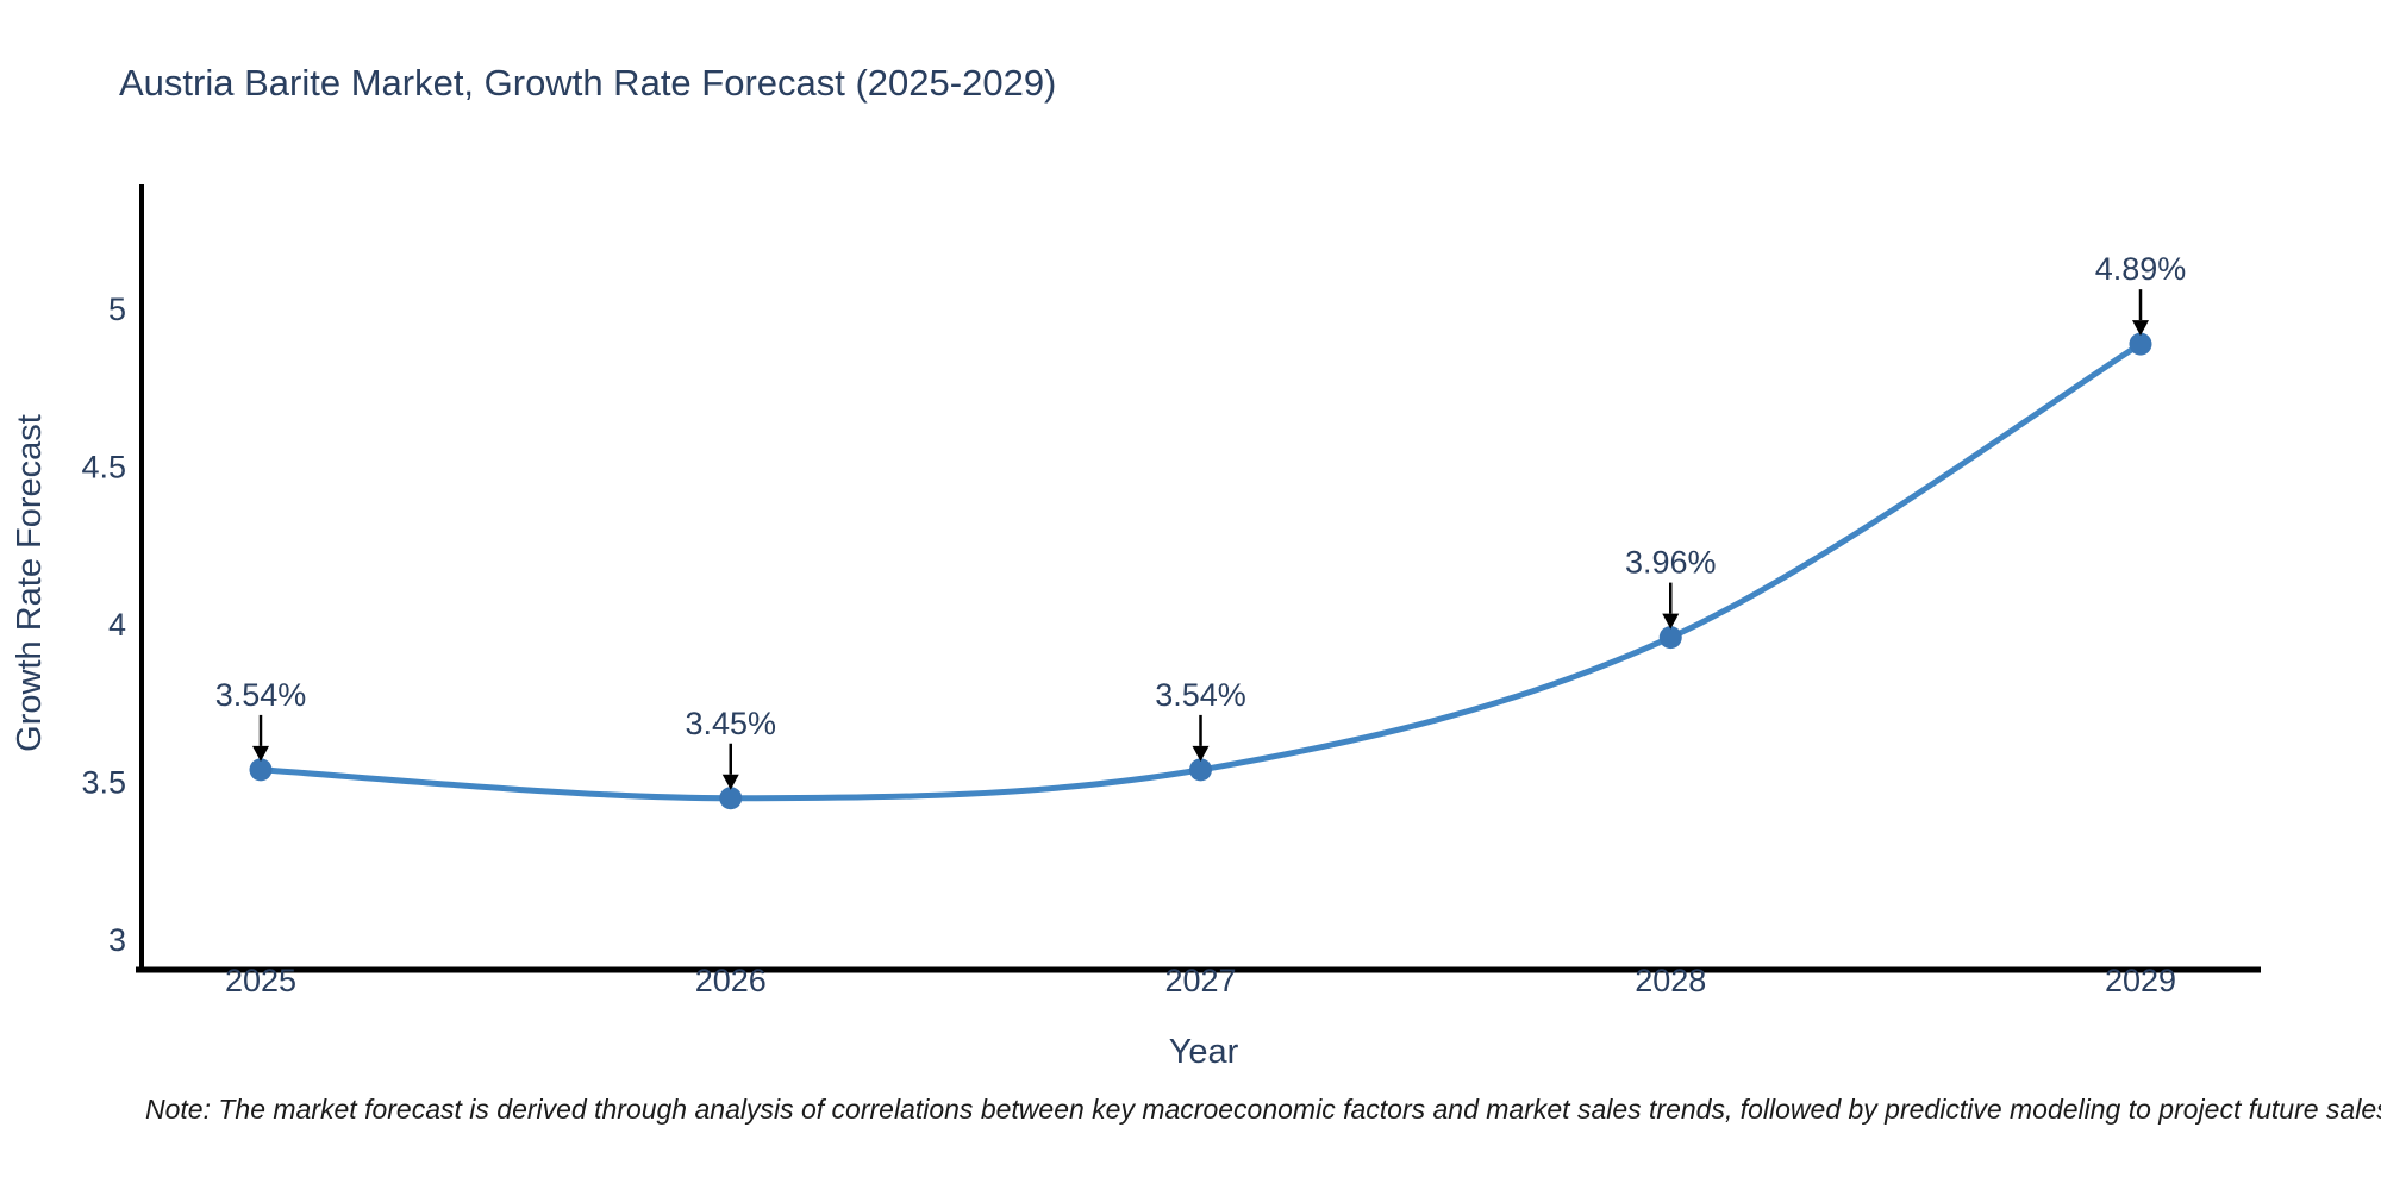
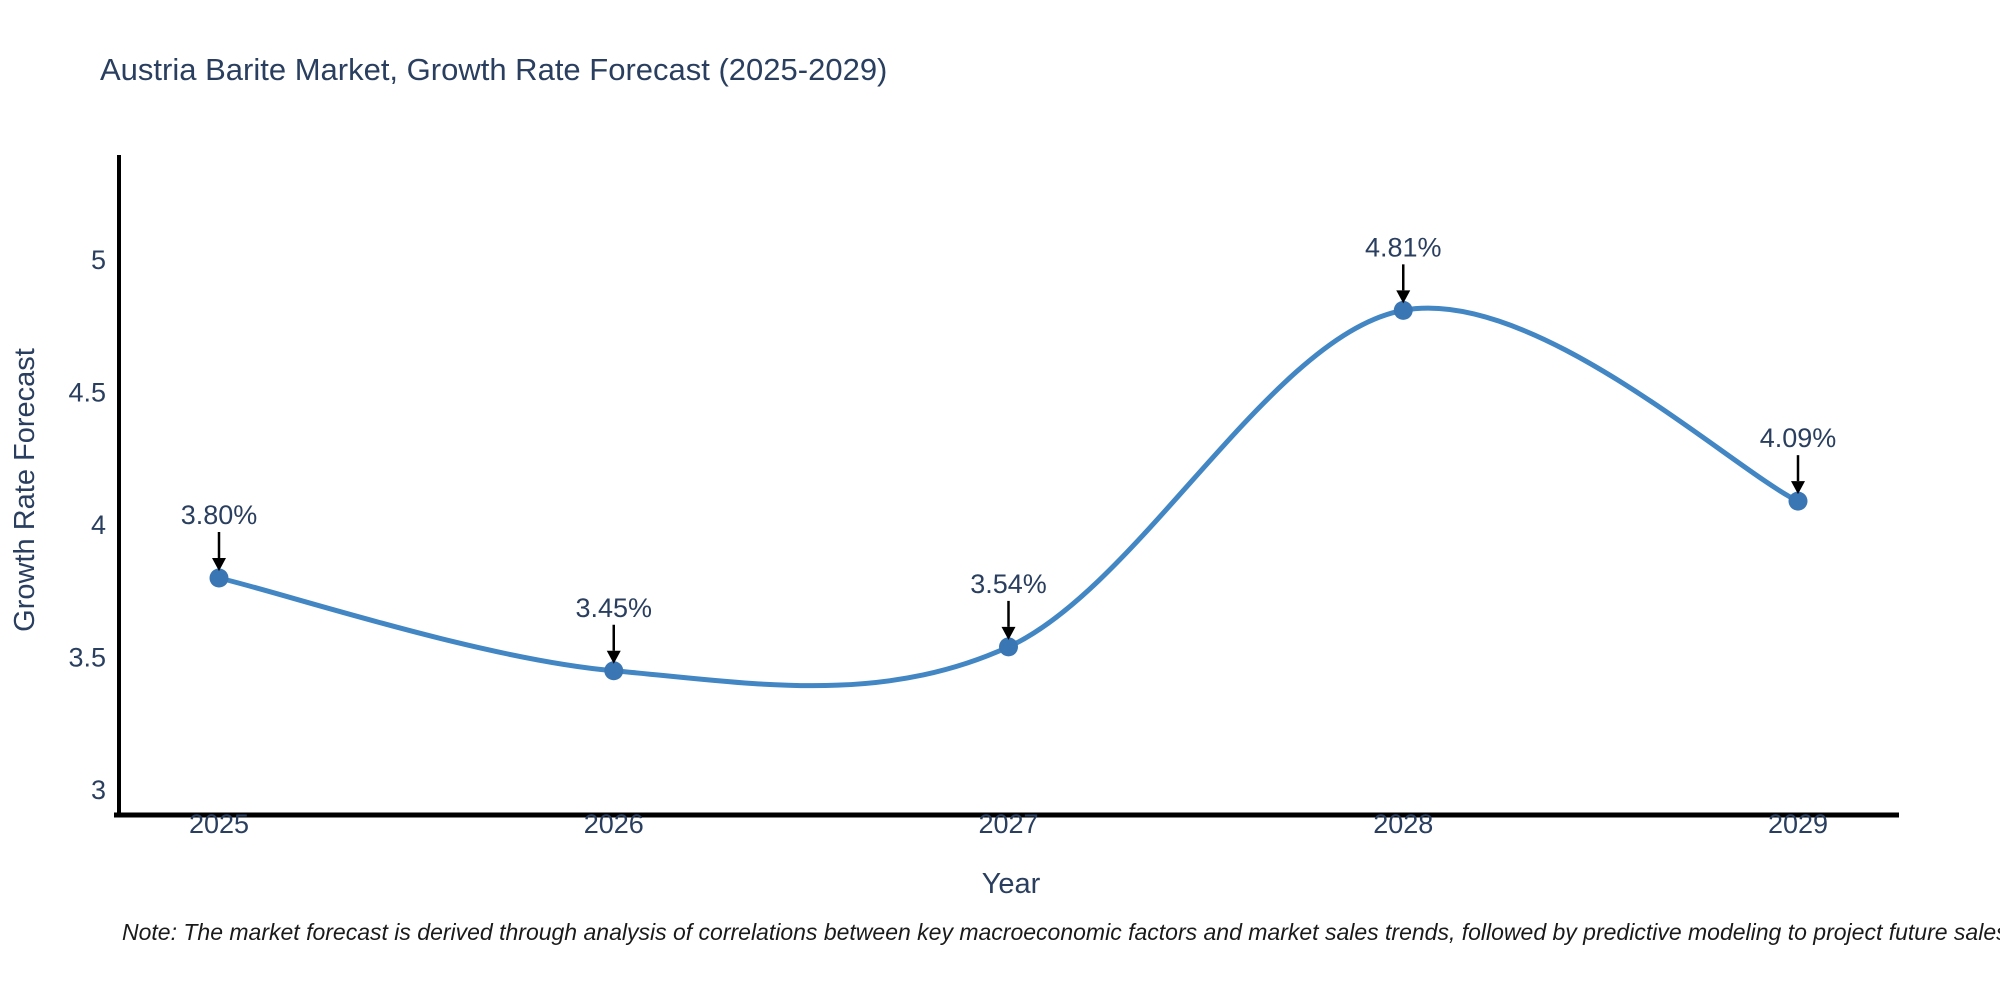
2025: 3.54% -> 3.80%
2028: 3.96% -> 4.81%
2029: 4.89% -> 4.09%
